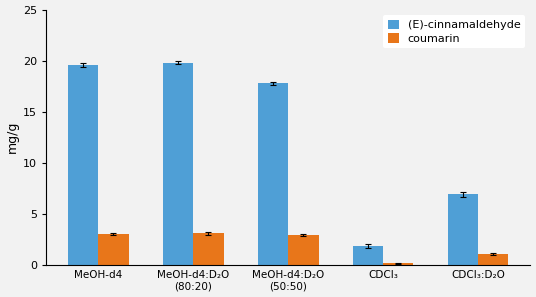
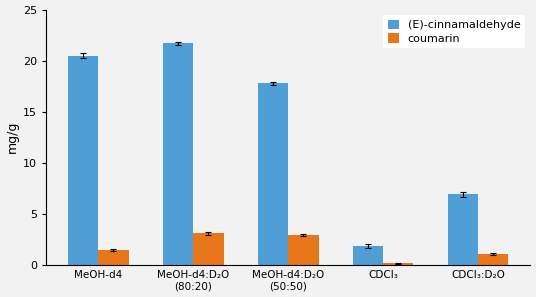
(E)-cinnamaldehyde/MeOH-d4: 19.6 -> 20.5
coumarin/MeOH-d4: 3.0 -> 1.5
(E)-cinnamaldehyde/MeOH-d4:D₂O (80:20): 19.8 -> 21.7
